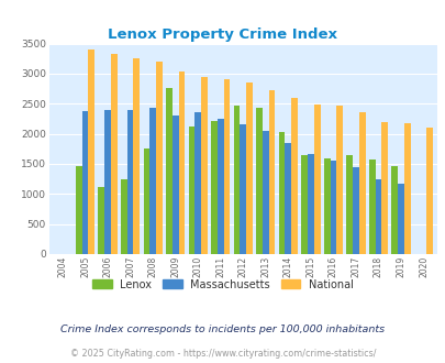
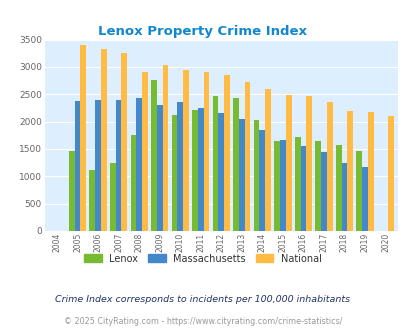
National/2008: 3200 -> 2900
Lenox/2016: 1590 -> 1720
